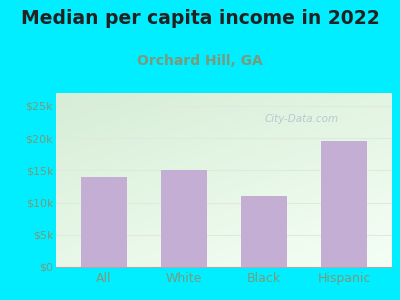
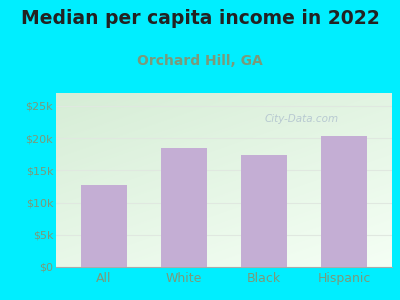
All: $14.0k -> $12.8k
White: $15.0k -> $18.4k
Black: $11.0k -> $17.4k
Hispanic: $19.5k -> $20.4k
